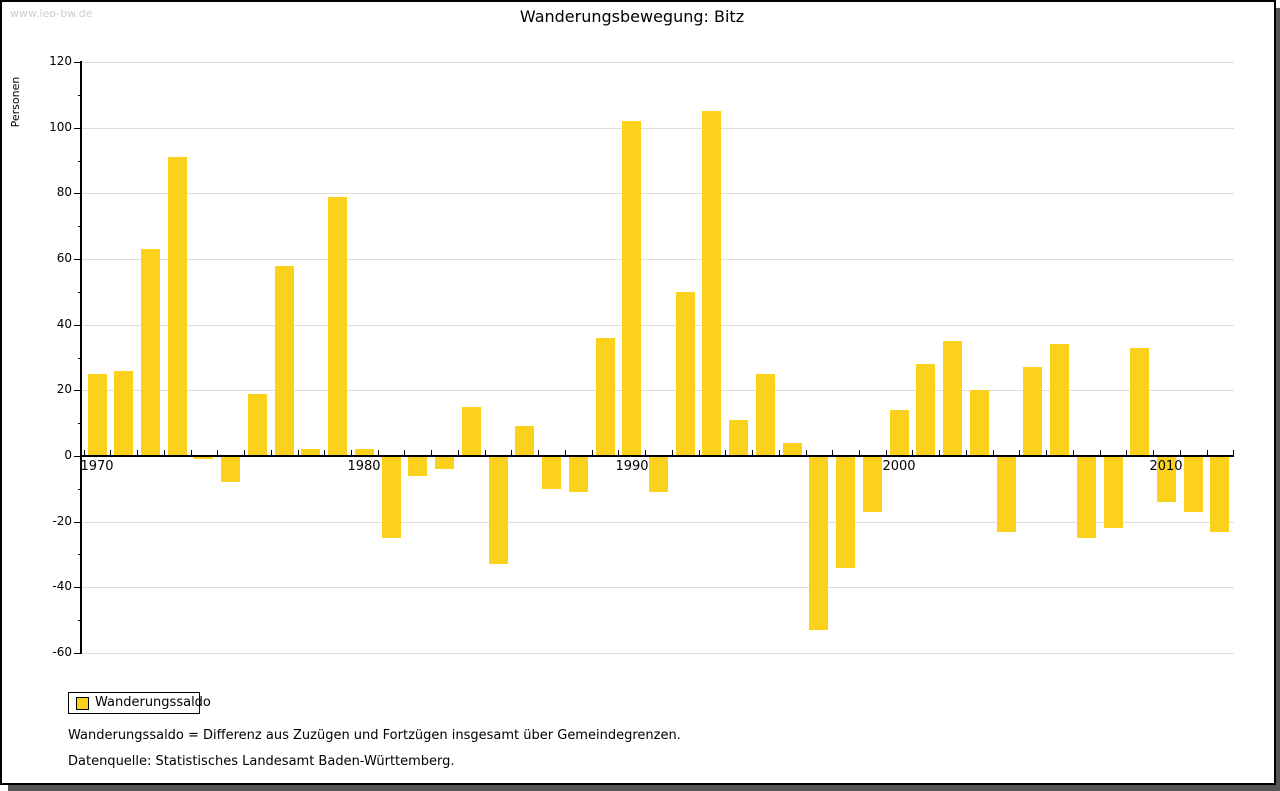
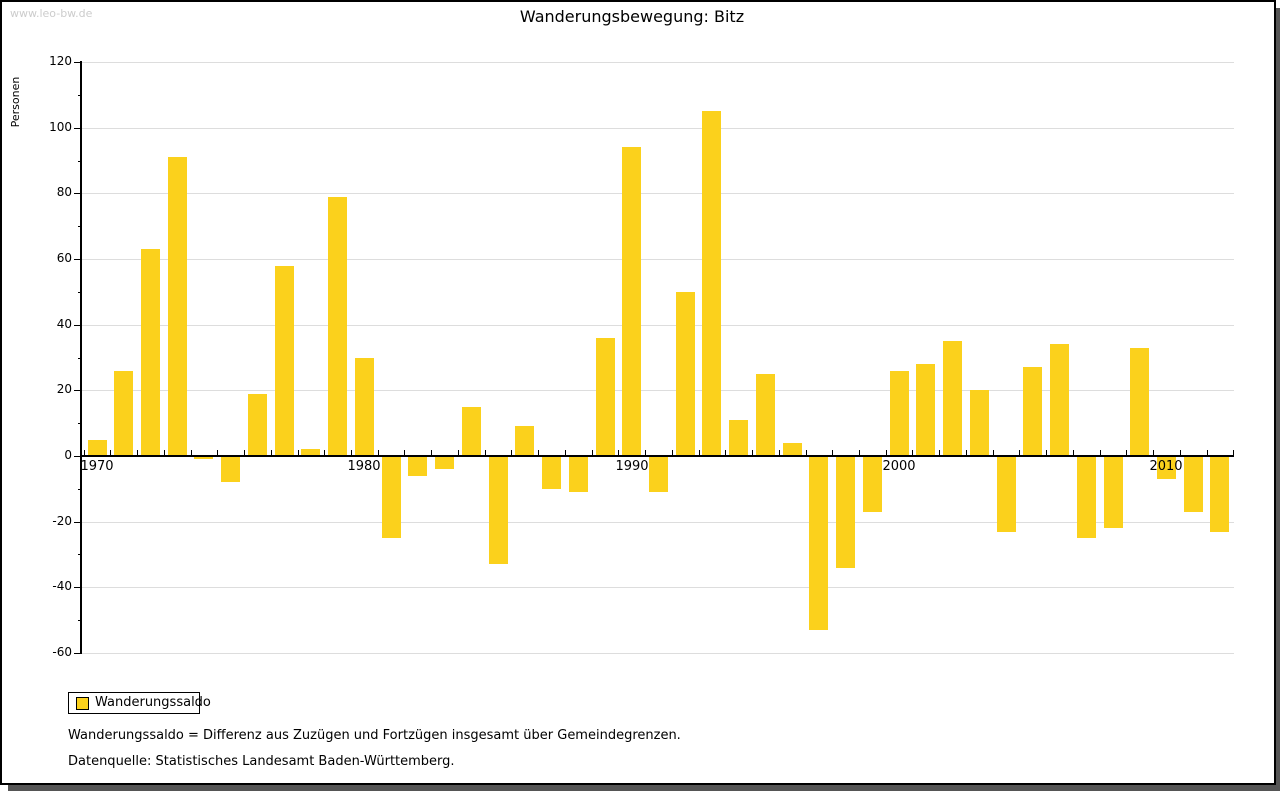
1970: 25 -> 5
1980: 2 -> 30
1990: 102 -> 94
2000: 14 -> 26
2010: -14 -> -7
